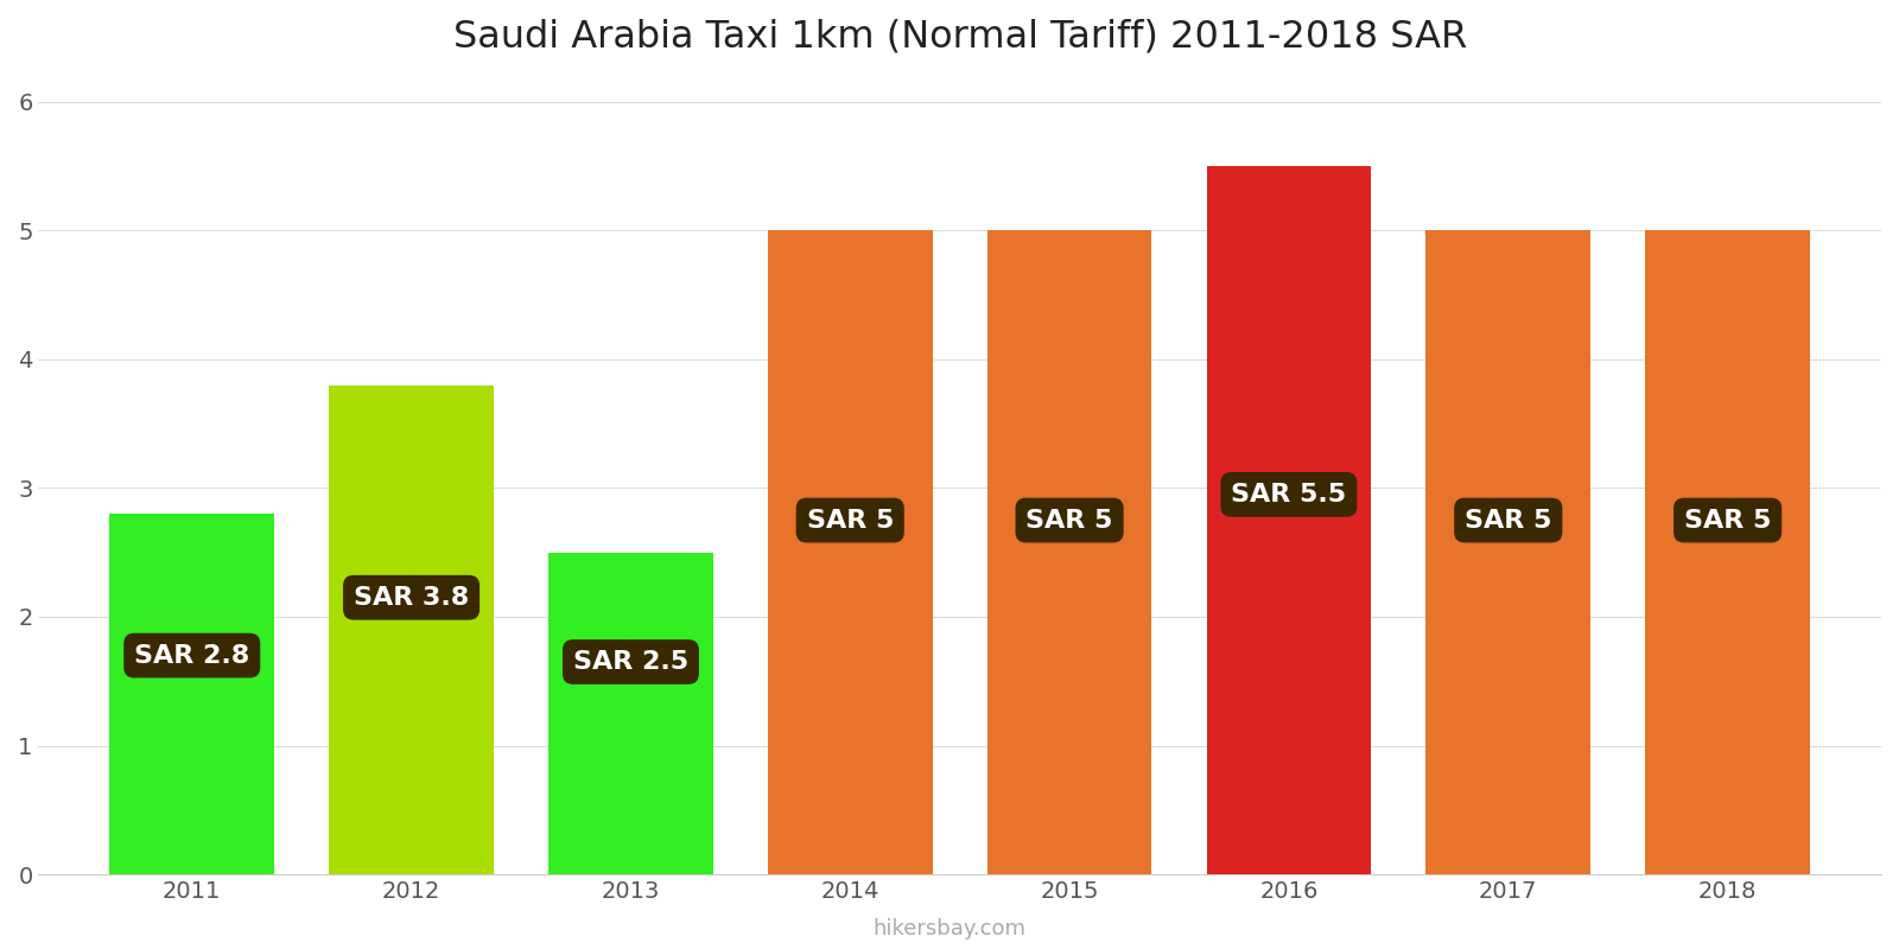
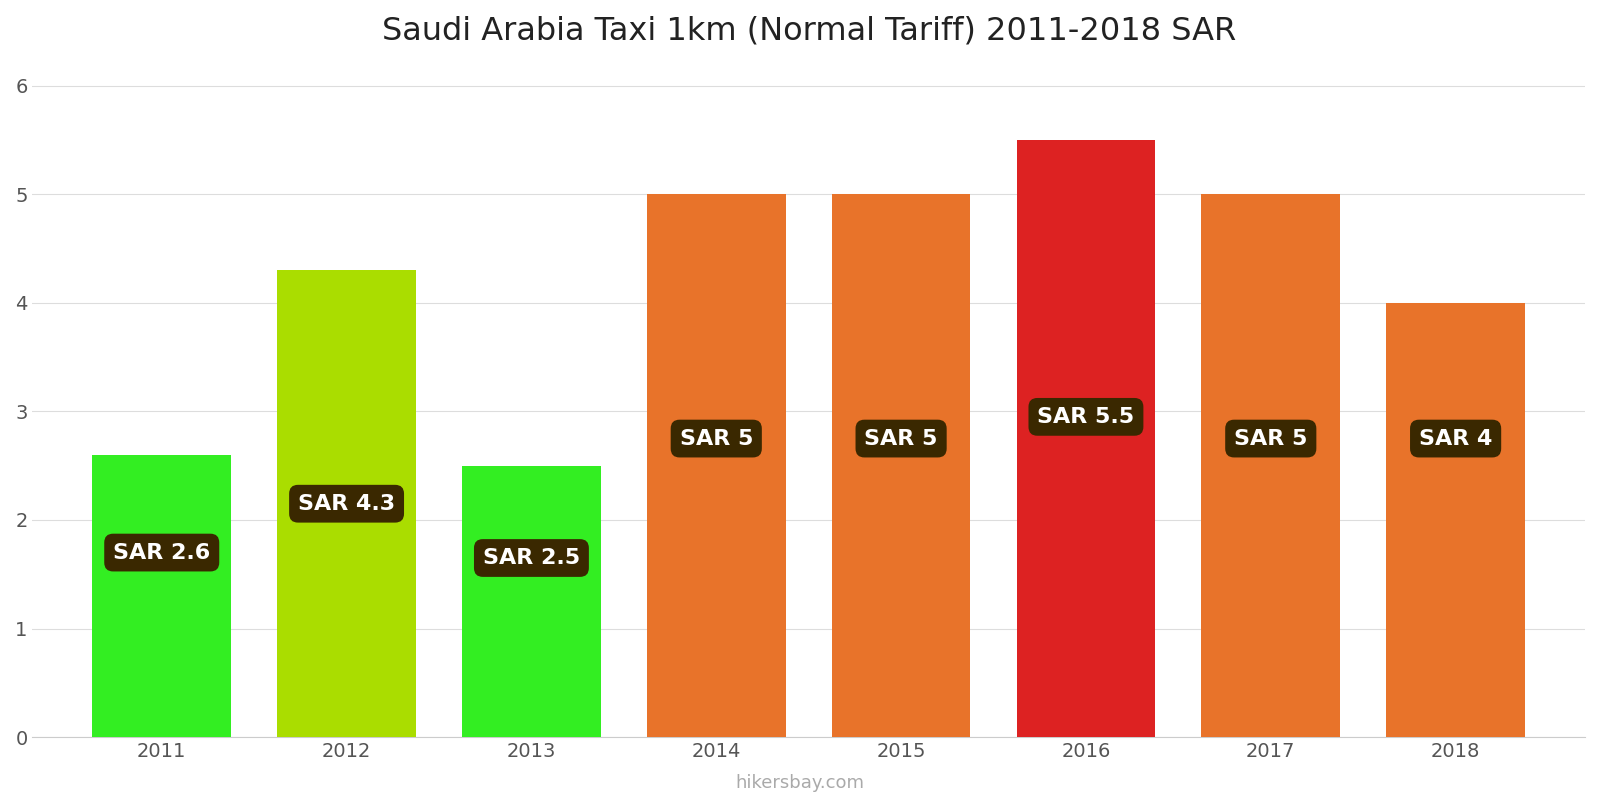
2011: 2.8 -> 2.6
2012: 3.8 -> 4.3
2018: 5 -> 4
